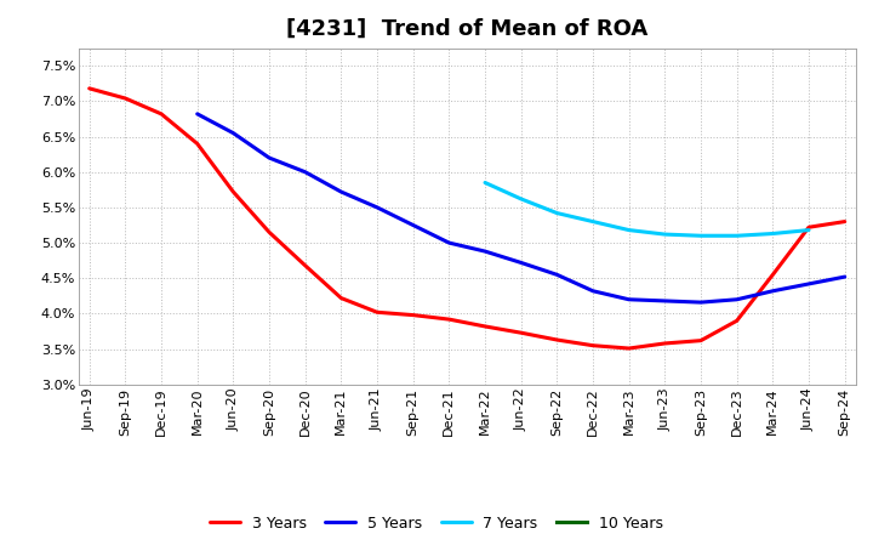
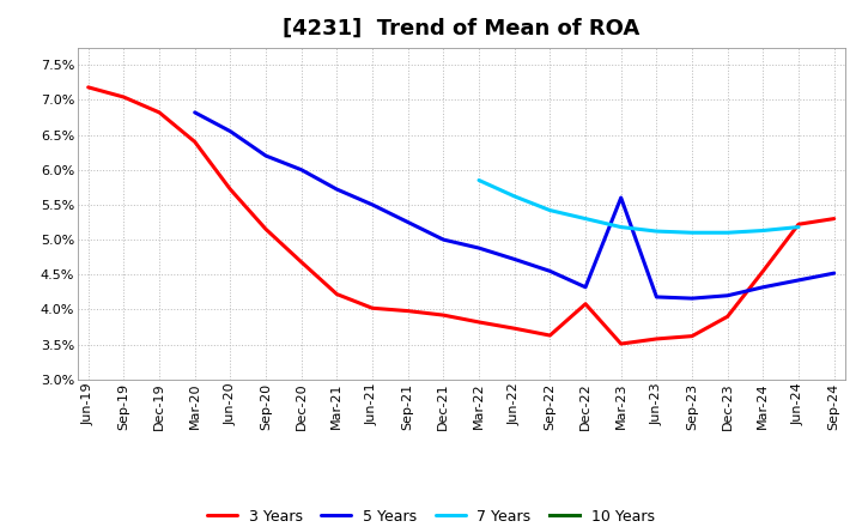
3 Years/Dec-22: 3.55% -> 4.08%
5 Years/Mar-23: 4.20% -> 5.60%
